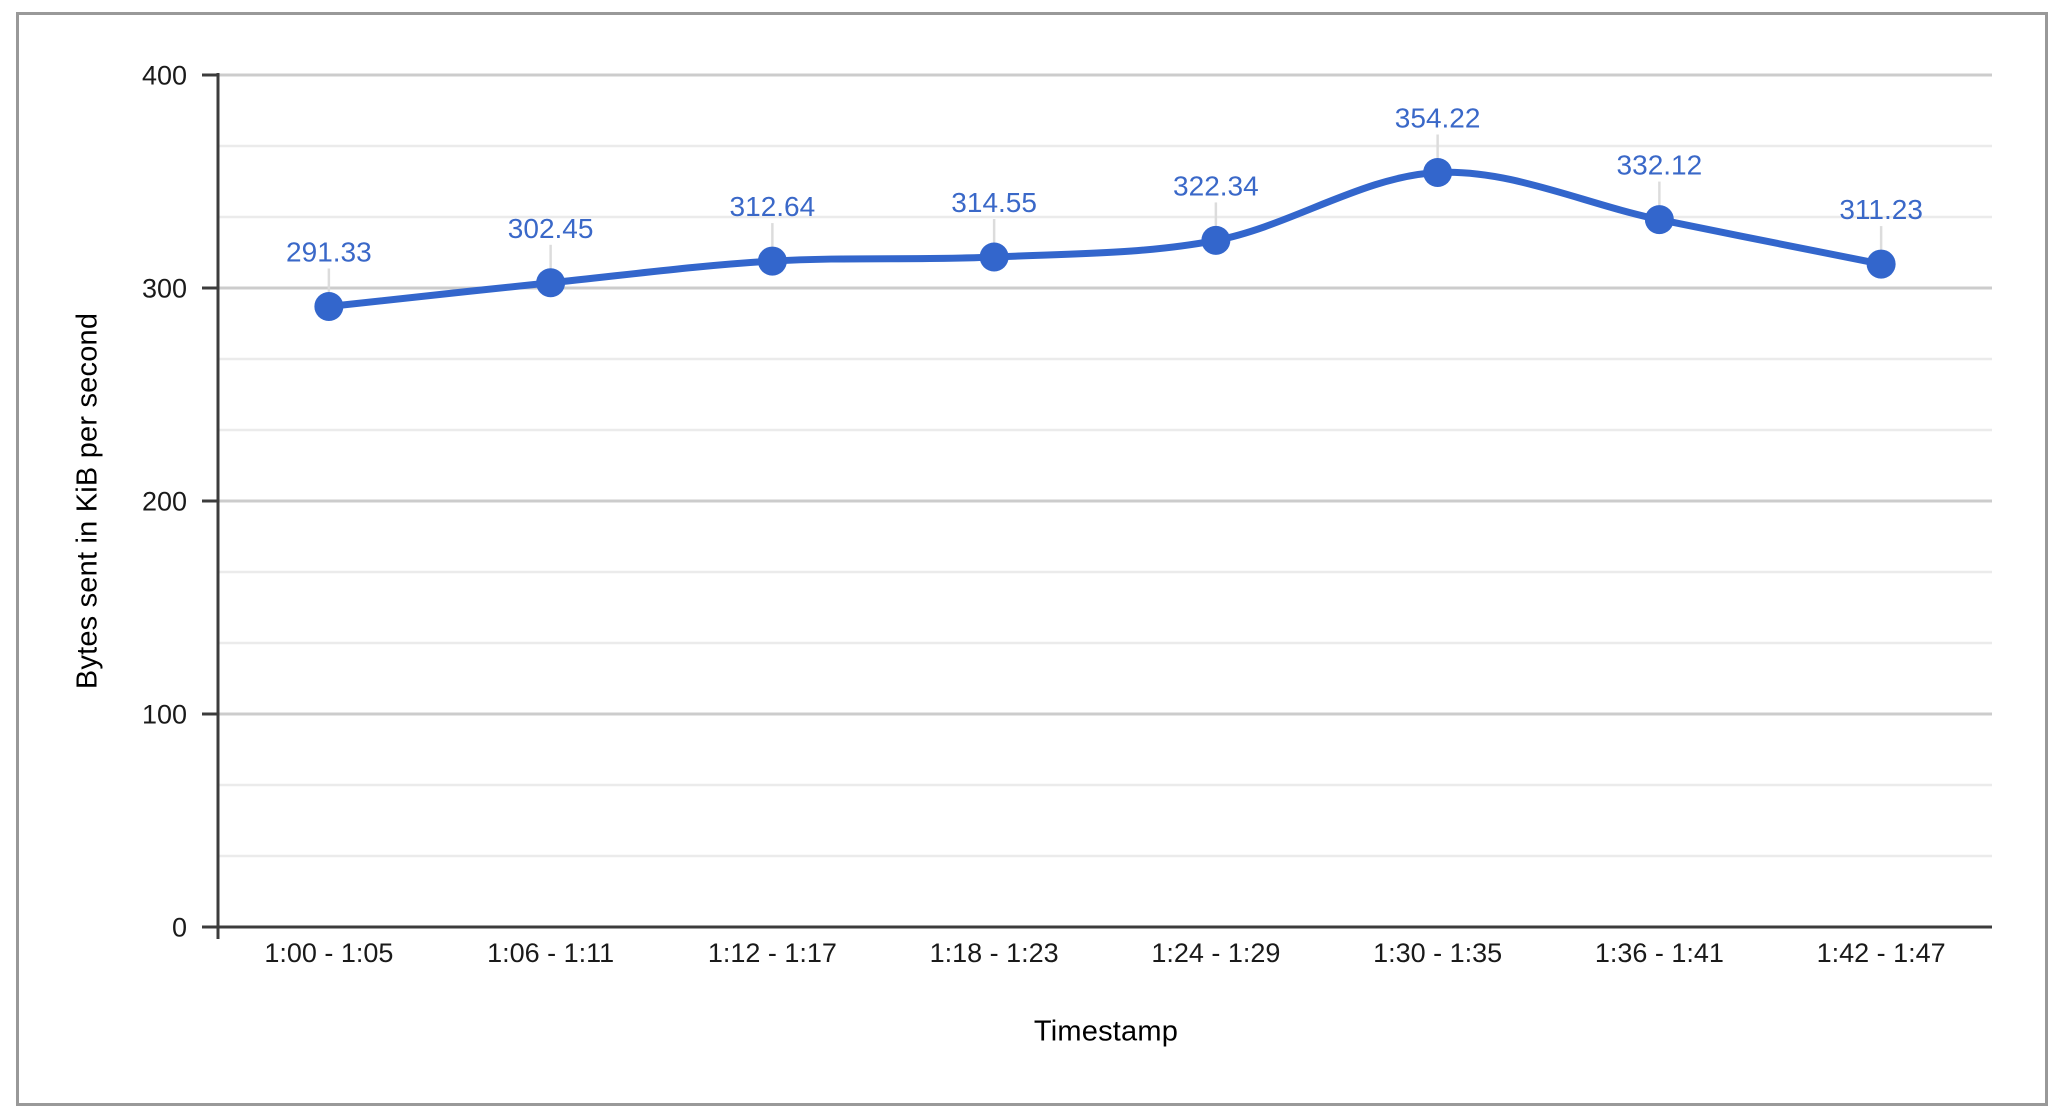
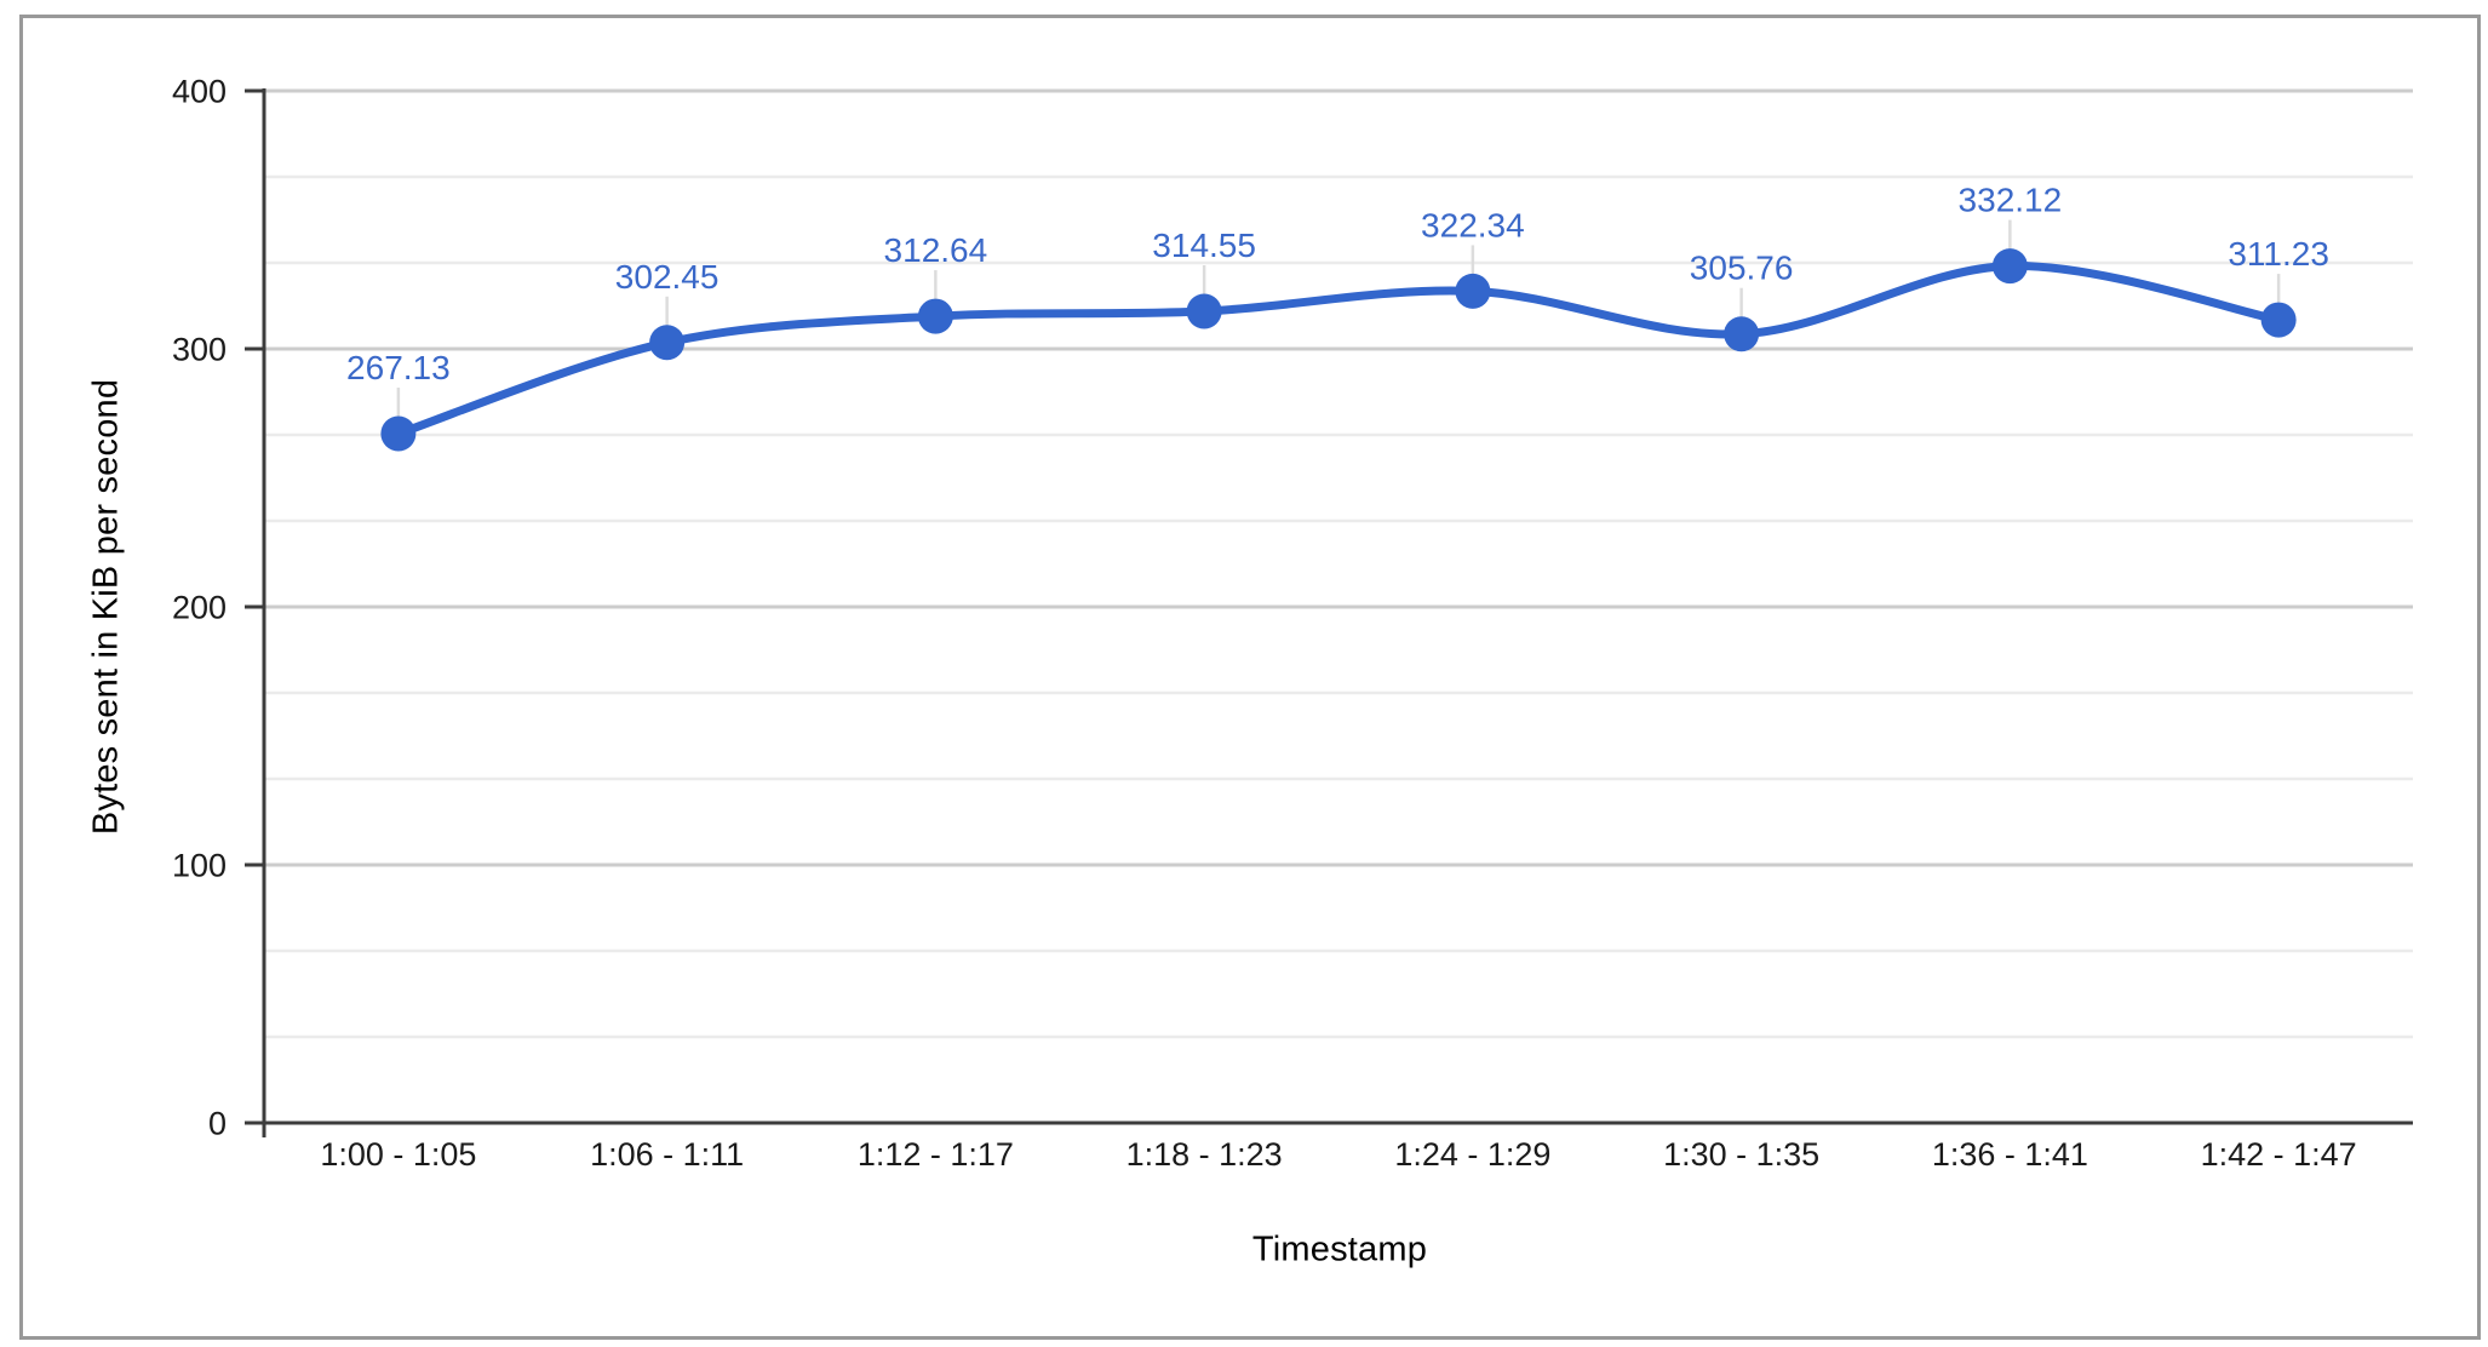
1:00 - 1:05: 291.33 -> 267.13
1:30 - 1:35: 354.22 -> 305.76
